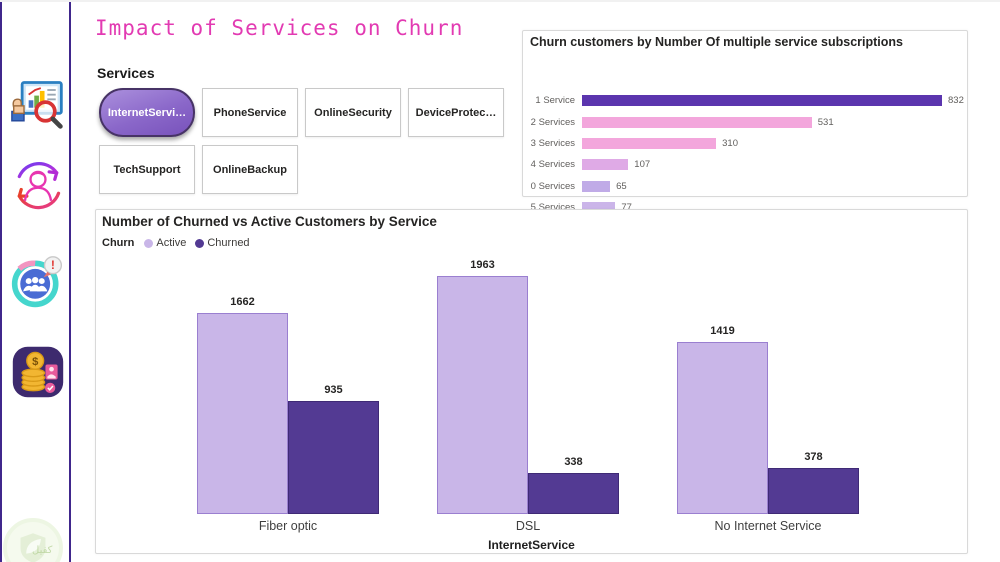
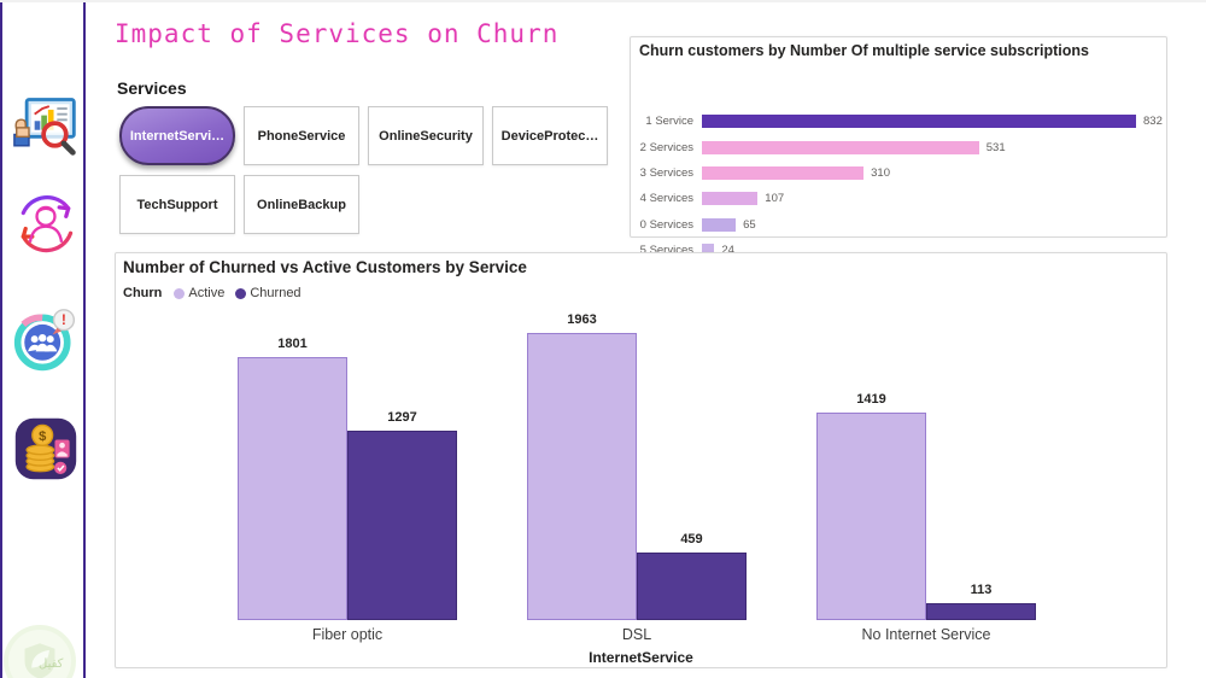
Churn customers by Number Of multiple service subscriptions/5 Services: 77 -> 24
Number of Churned vs Active Customers by Service/Active/Fiber optic: 1662 -> 1801
Number of Churned vs Active Customers by Service/Churned/Fiber optic: 935 -> 1297
Number of Churned vs Active Customers by Service/Churned/DSL: 338 -> 459
Number of Churned vs Active Customers by Service/Churned/No Internet Service: 378 -> 113
